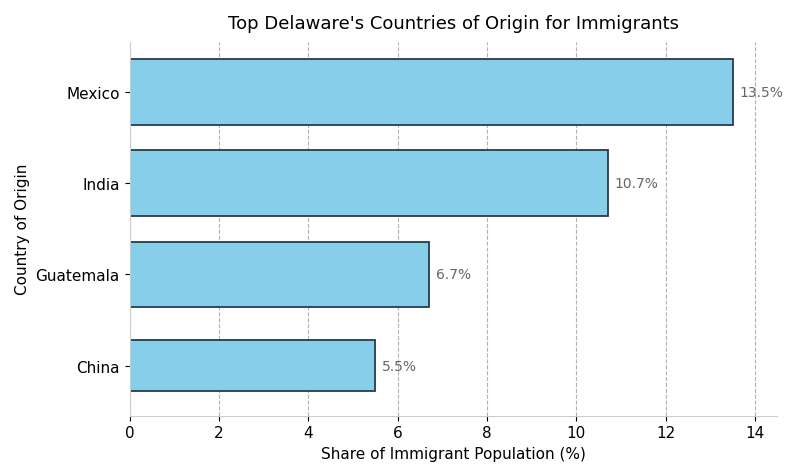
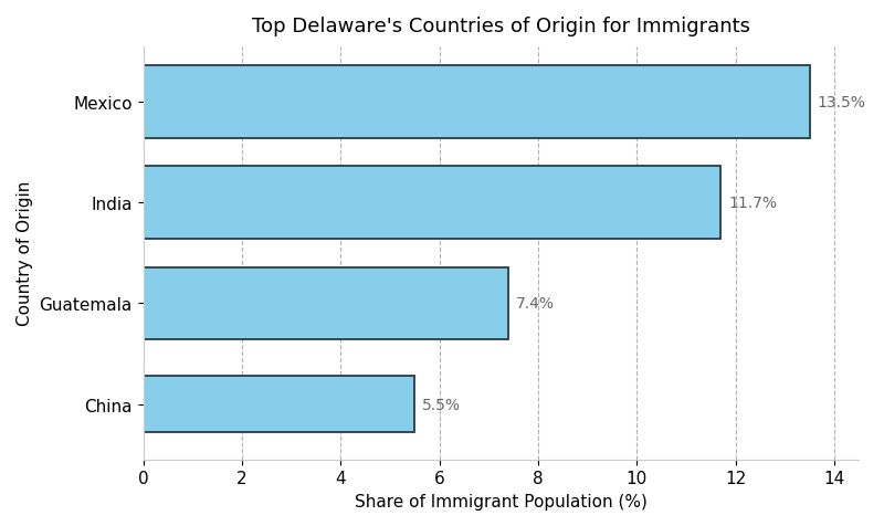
India: 10.7% -> 11.7%
Guatemala: 6.7% -> 7.4%
